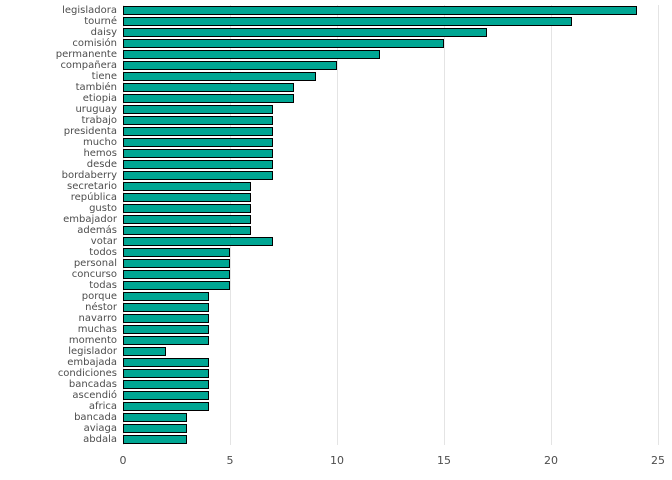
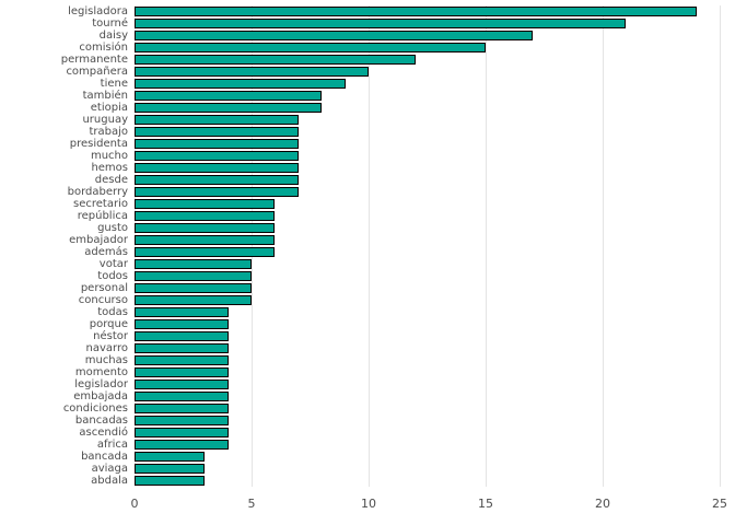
votar: 7 -> 5
todas: 5 -> 4
legislador: 2 -> 4
